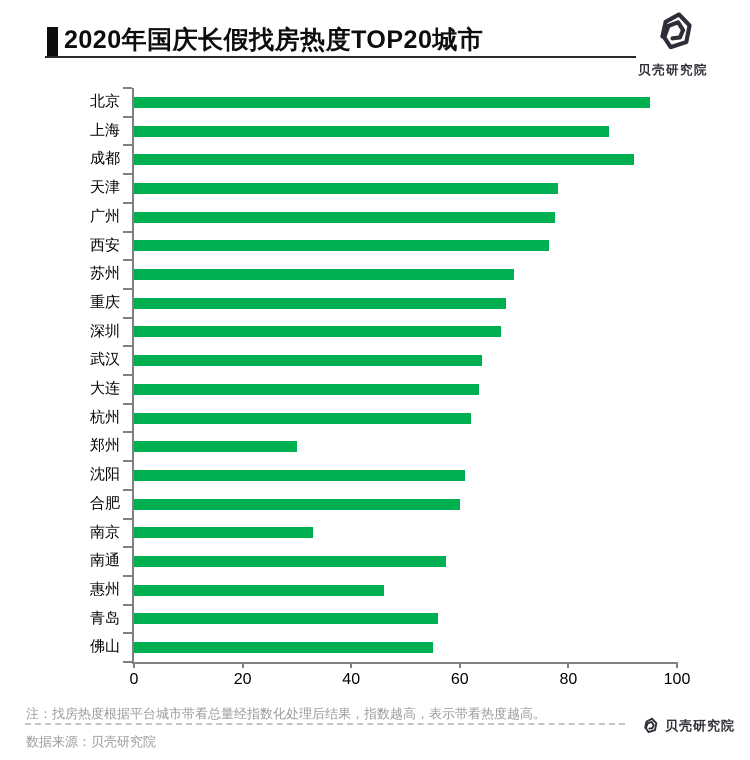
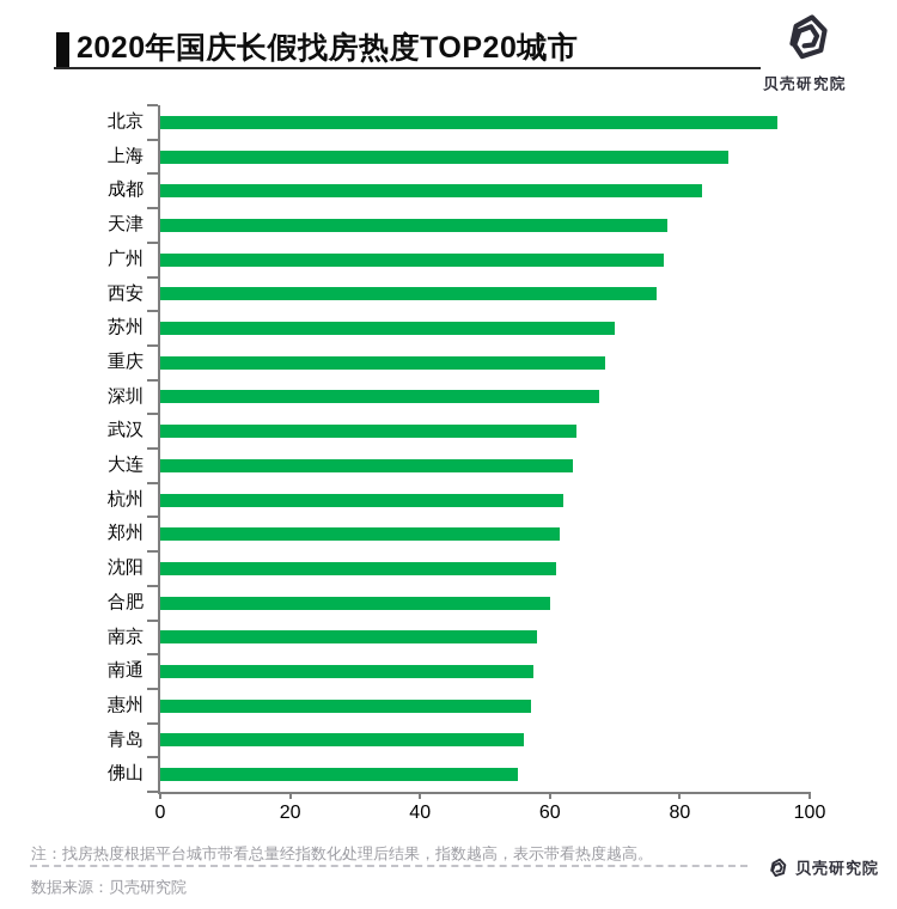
成都: 92 -> 84
郑州: 30 -> 62
南京: 33 -> 58
惠州: 46 -> 57
